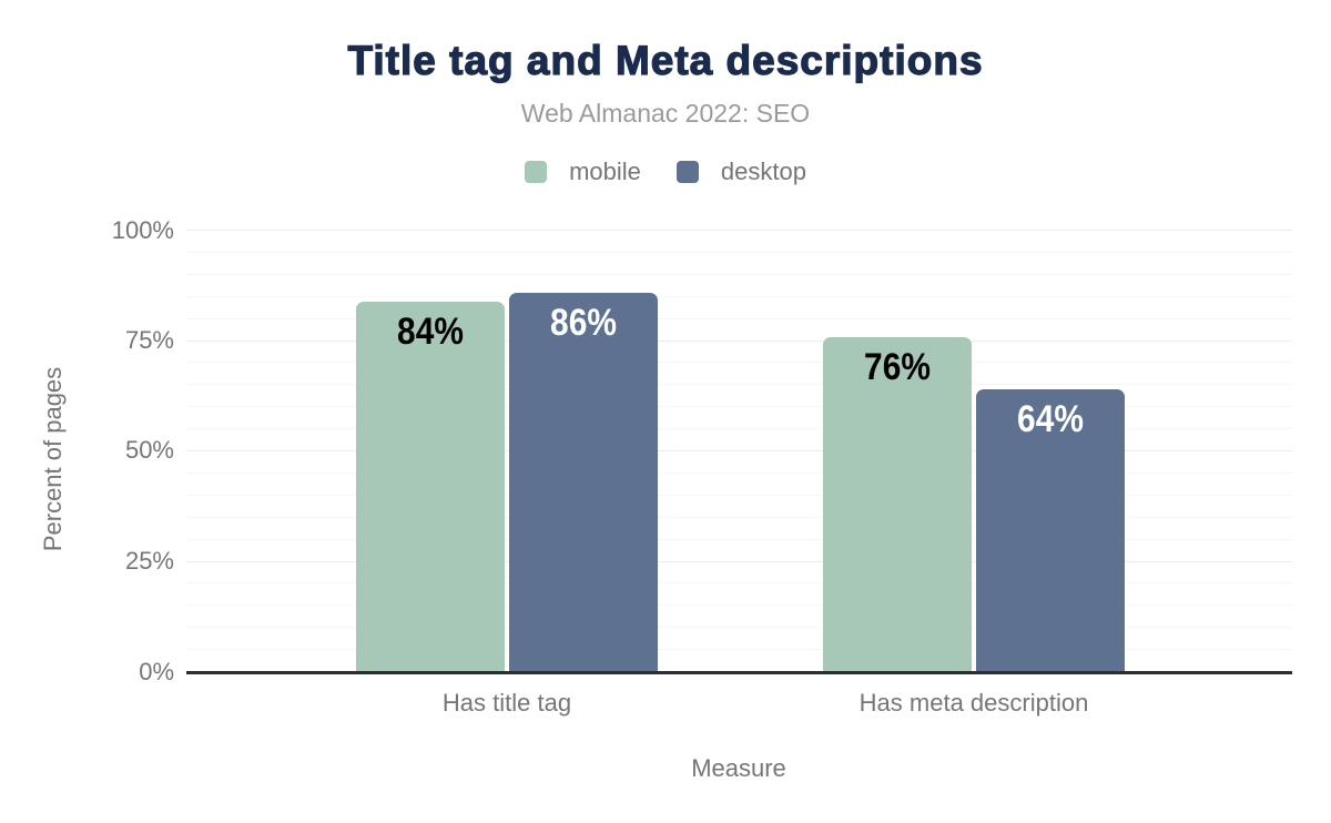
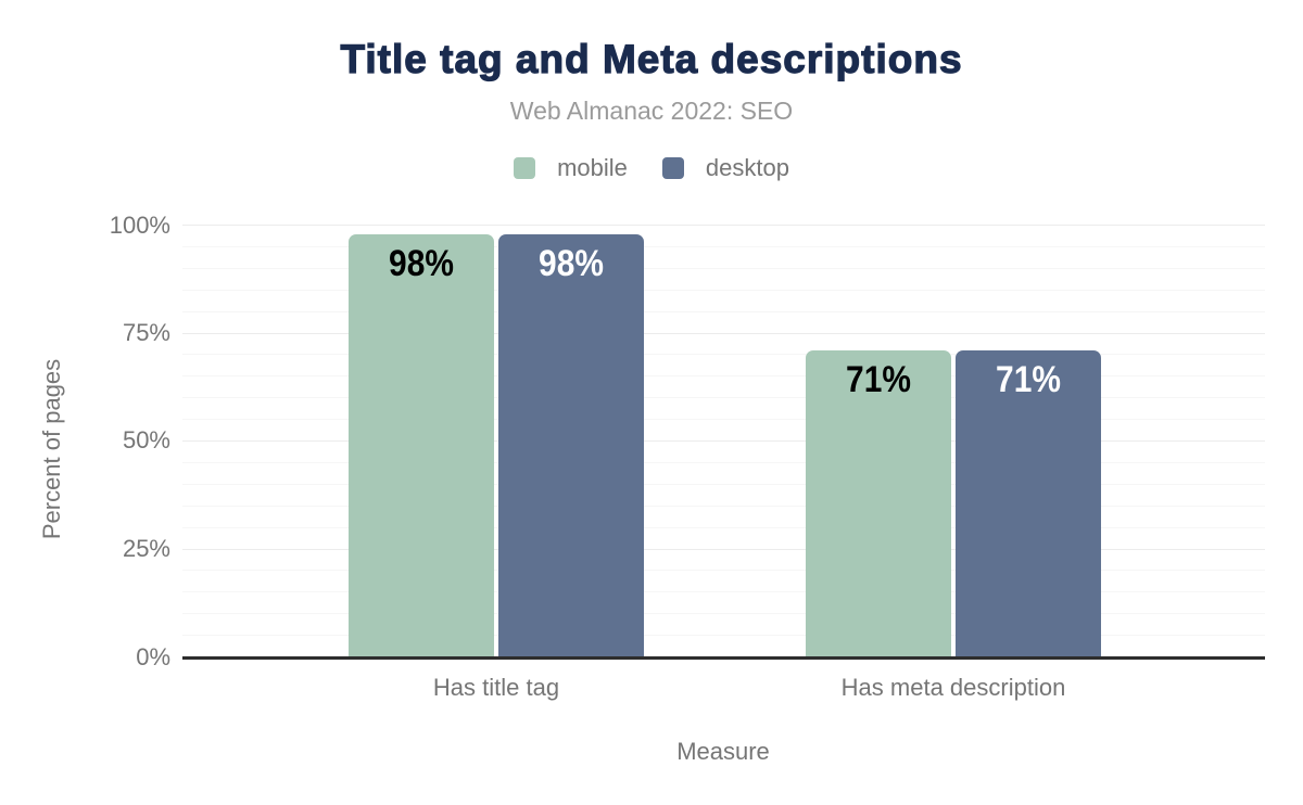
mobile/Has title tag: 84% -> 98%
desktop/Has title tag: 86% -> 98%
mobile/Has meta description: 76% -> 71%
desktop/Has meta description: 64% -> 71%
